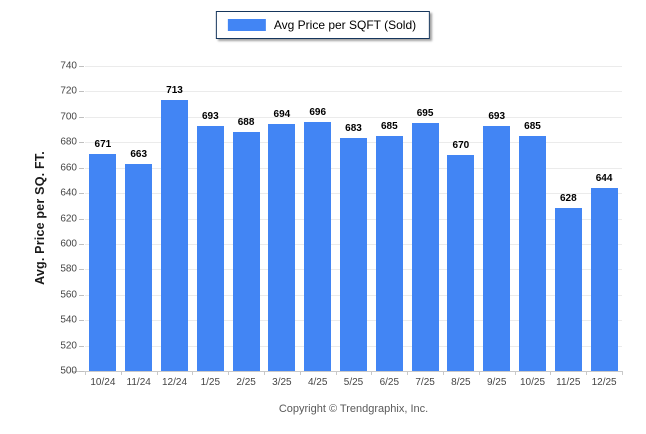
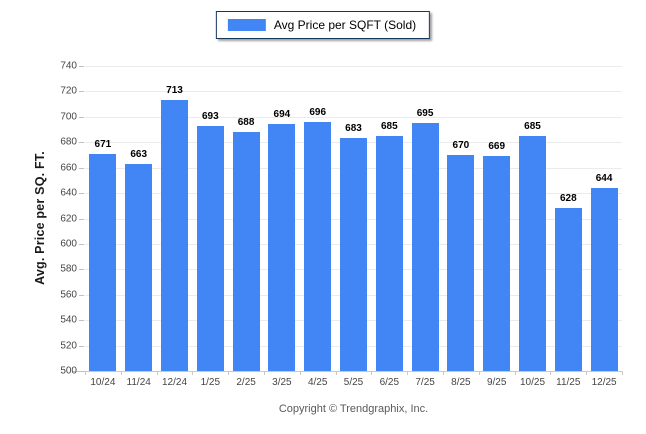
9/25: 693 -> 669
